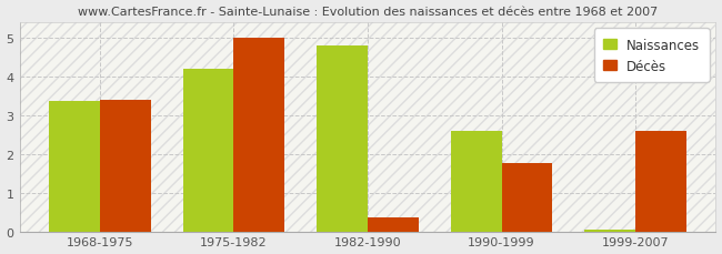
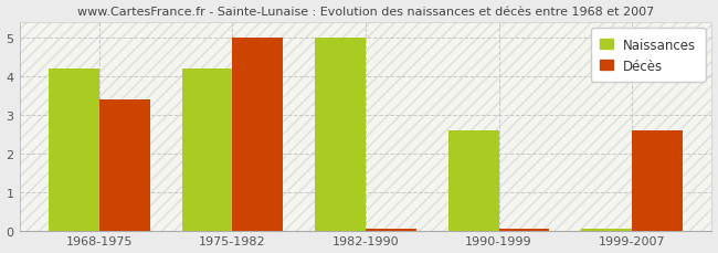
Naissances/1968-1975: 3.35 -> 4.20
Naissances/1982-1990: 4.80 -> 5.00
Décès/1982-1990: 0.35 -> 0.05
Décès/1990-1999: 1.75 -> 0.05
